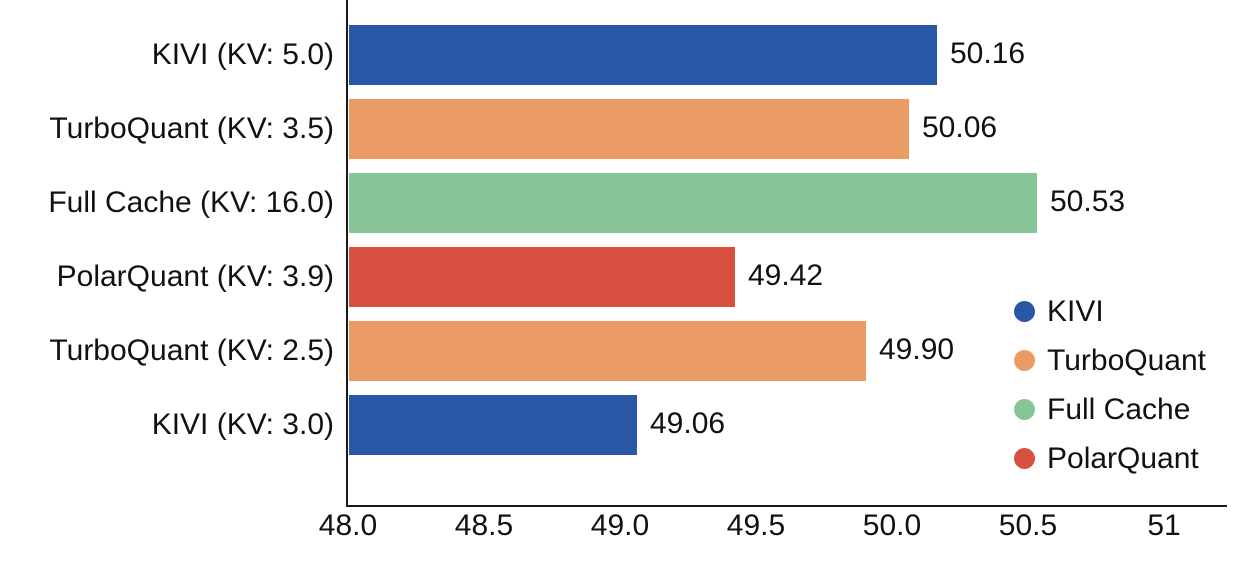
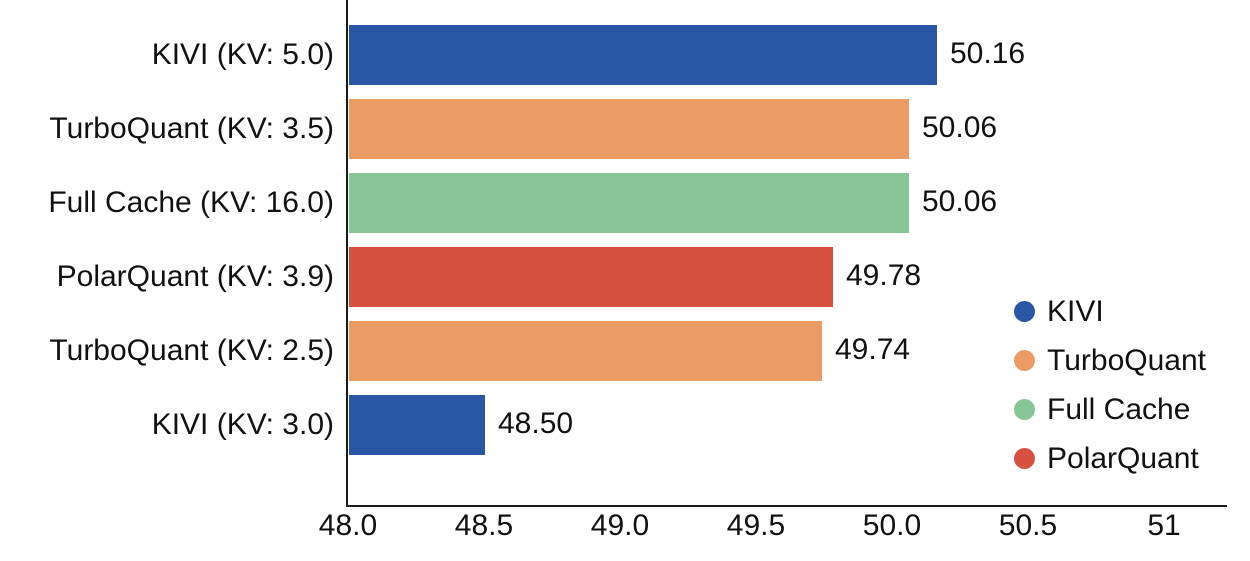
Full Cache (KV: 16.0): 50.53 -> 50.06
PolarQuant (KV: 3.9): 49.42 -> 49.78
TurboQuant (KV: 2.5): 49.90 -> 49.74
KIVI (KV: 3.0): 49.06 -> 48.50
